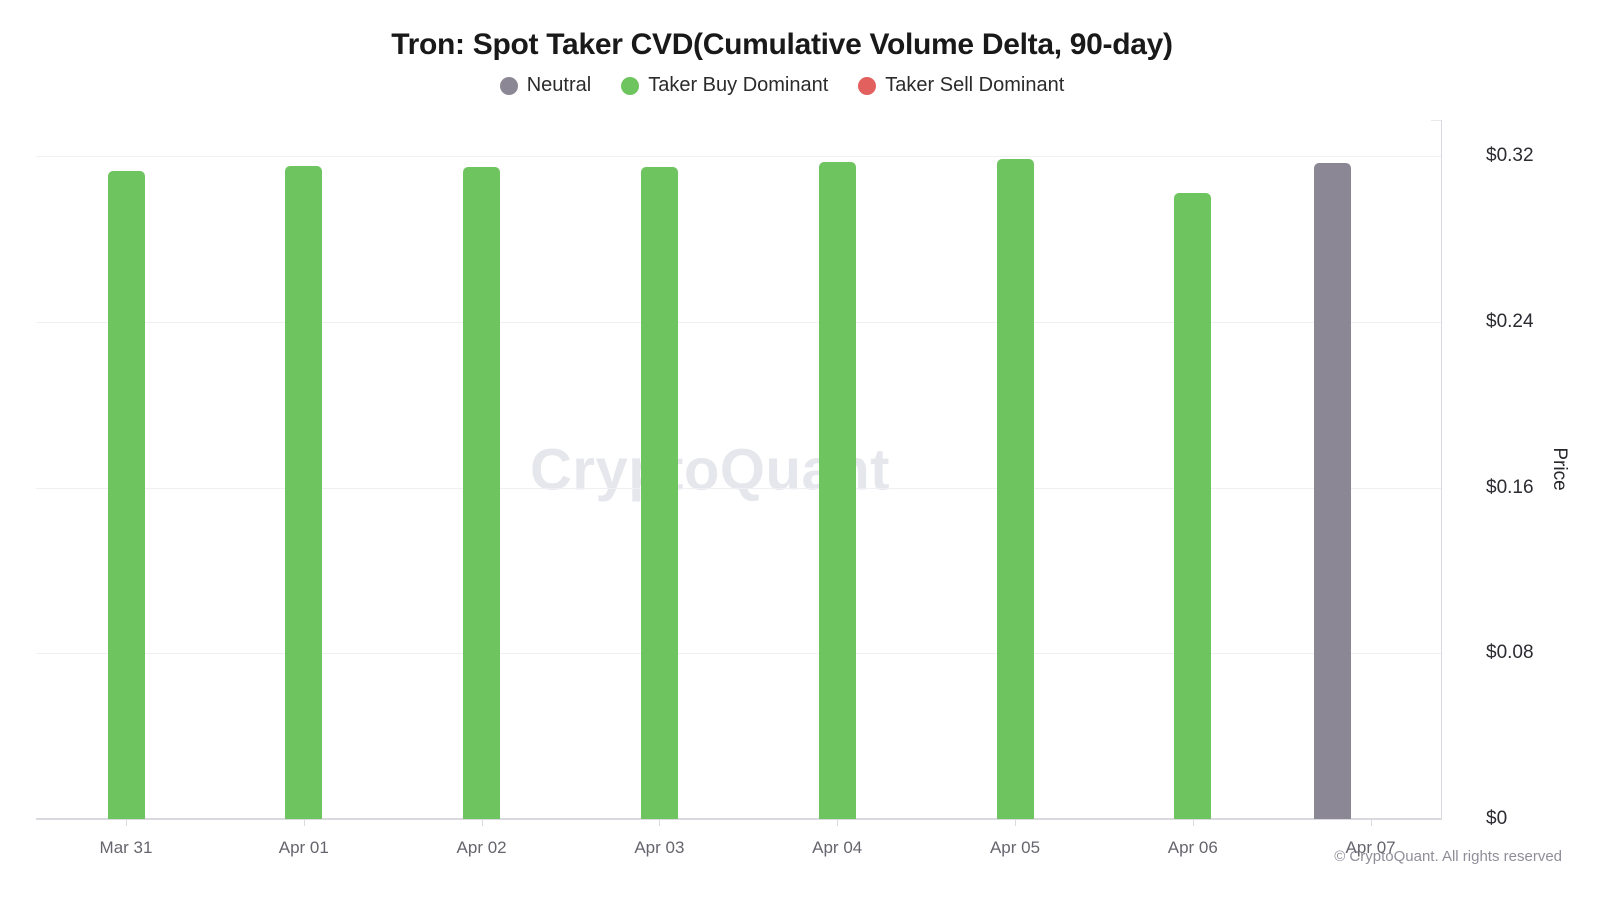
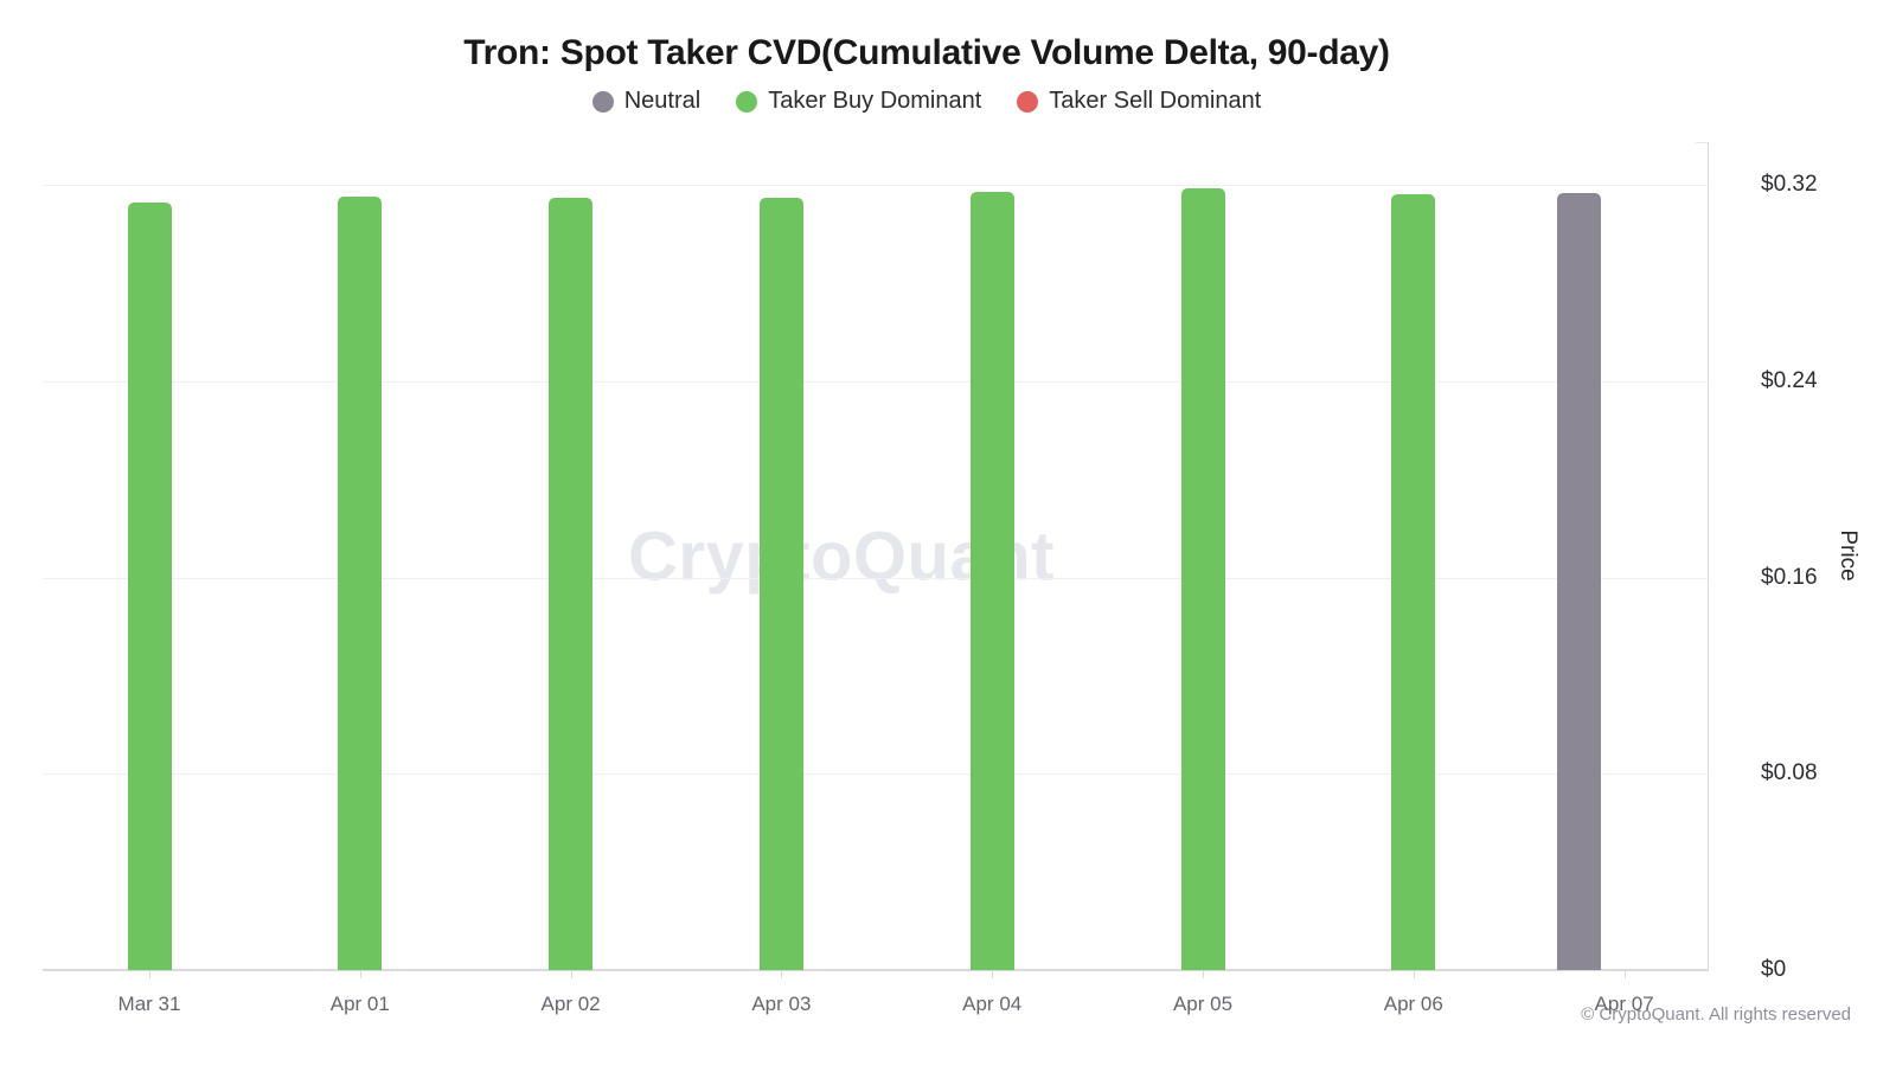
Apr 06: $0.302 -> $0.316
